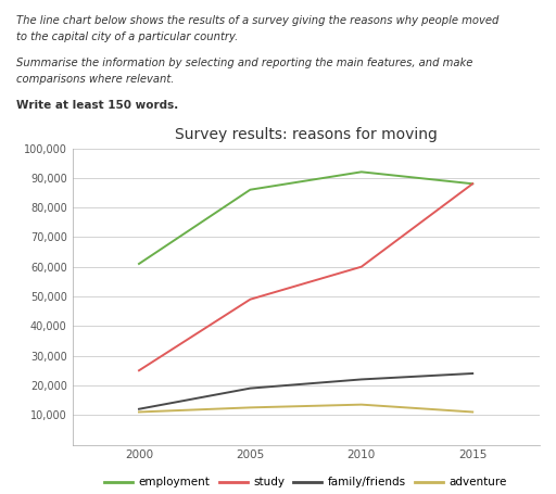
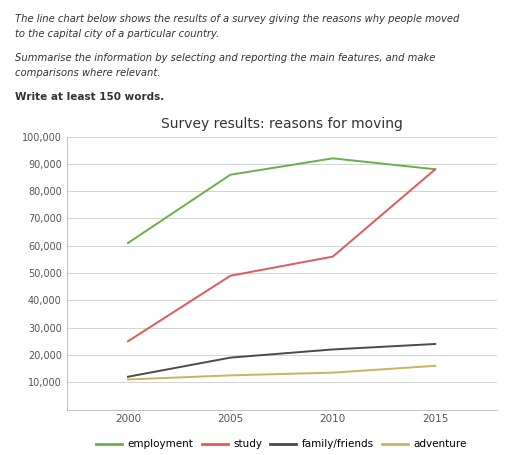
study/2010: 60,000 -> 56,000
adventure/2015: 11,000 -> 16,000
